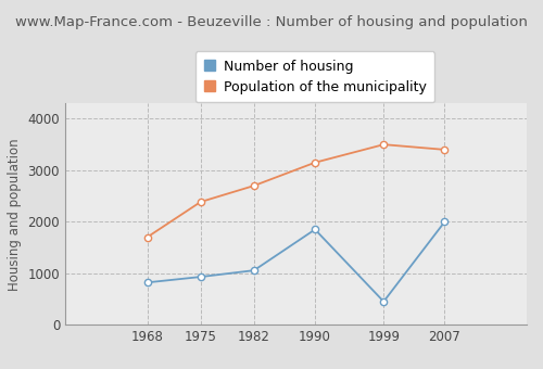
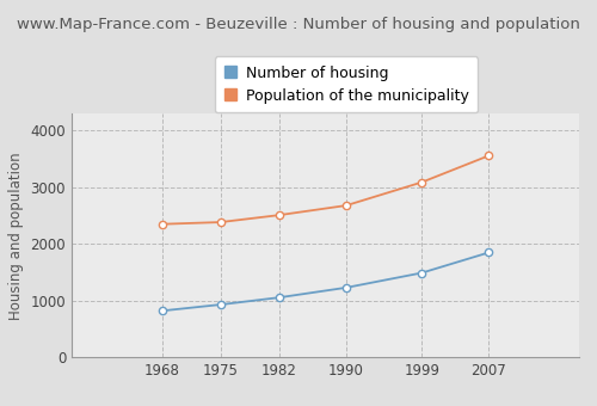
Population of the municipality/1968: 1700 -> 2350
Population of the municipality/1982: 2700 -> 2510
Number of housing/1990: 1850 -> 1230
Population of the municipality/1990: 3150 -> 2680
Number of housing/1999: 450 -> 1490
Population of the municipality/1999: 3500 -> 3090
Number of housing/2007: 2000 -> 1850
Population of the municipality/2007: 3400 -> 3560
